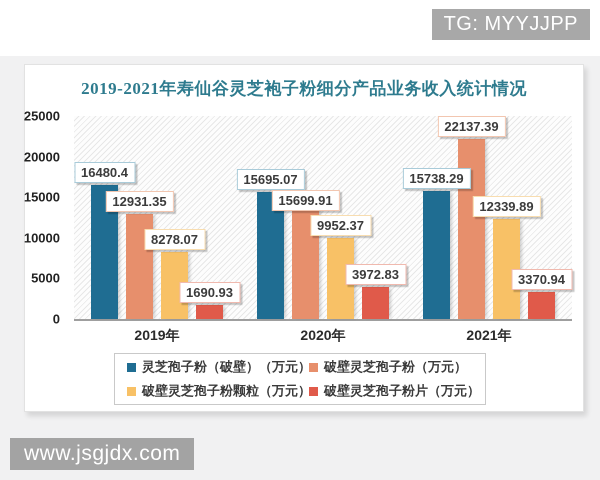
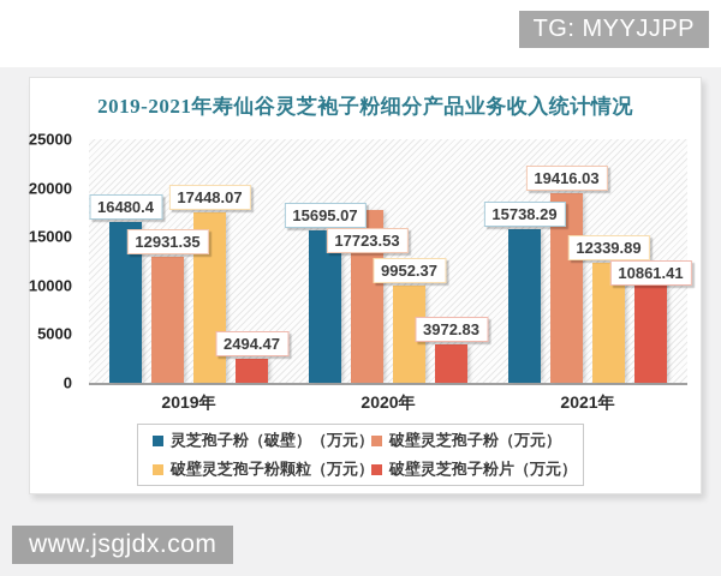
破壁灵芝孢子粉颗粒（万元）/2019年: 8278.07 -> 17448.07
破壁灵芝孢子粉片（万元）/2019年: 1690.93 -> 2494.47
破壁灵芝孢子粉（万元）/2020年: 15699.91 -> 17723.53
破壁灵芝孢子粉（万元）/2021年: 22137.39 -> 19416.03
破壁灵芝孢子粉片（万元）/2021年: 3370.94 -> 10861.41
